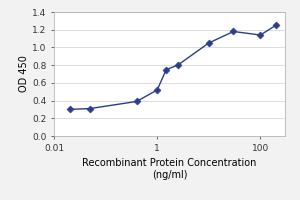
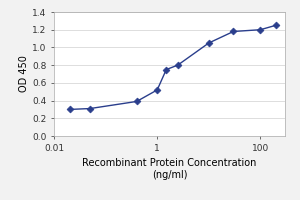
100: 1.14 -> 1.20
